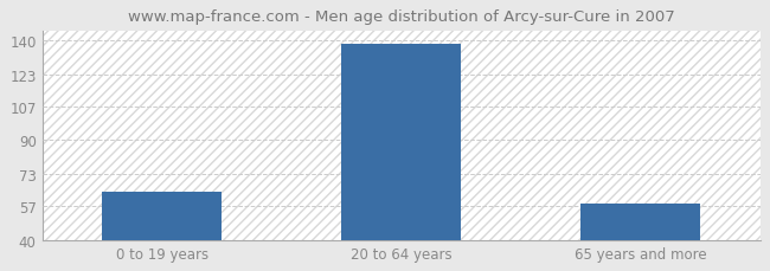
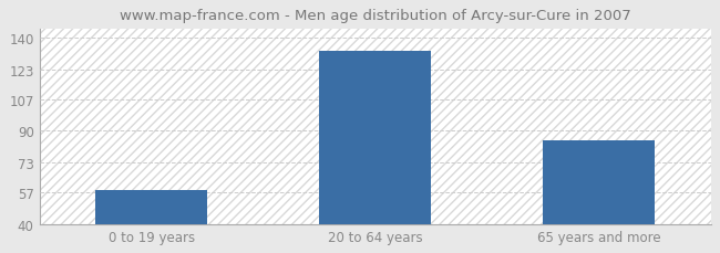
0 to 19 years: 64 -> 58
20 to 64 years: 138 -> 133
65 years and more: 58 -> 85
